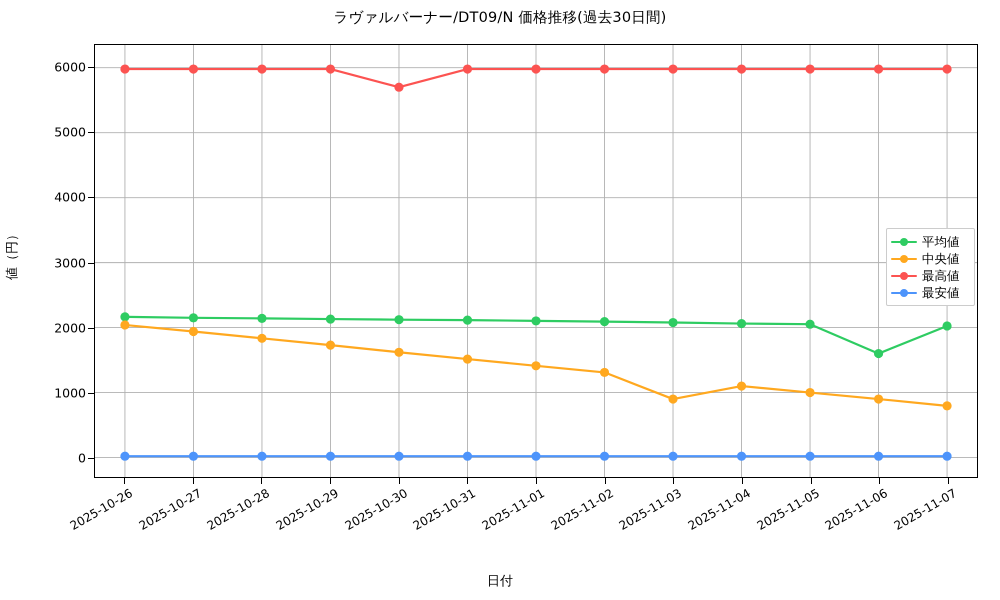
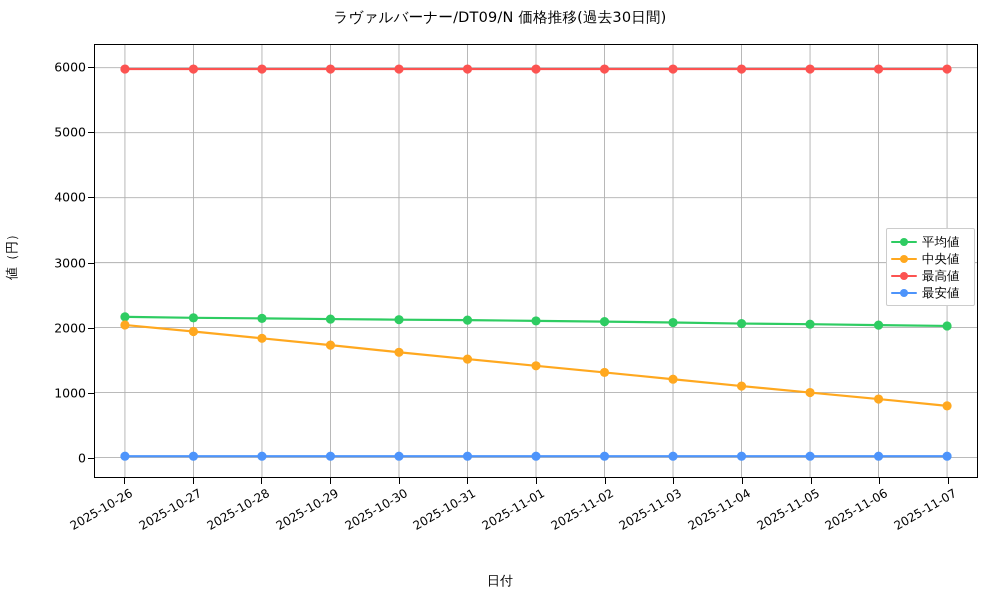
最高値/2025-10-30: 5700 -> 6000
中央値/2025-11-03: 900 -> 1200
平均値/2025-11-06: 1600 -> 2000
